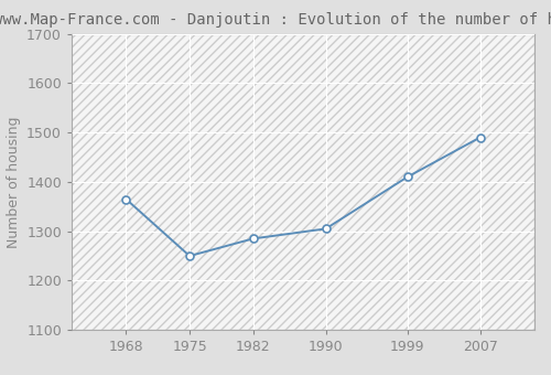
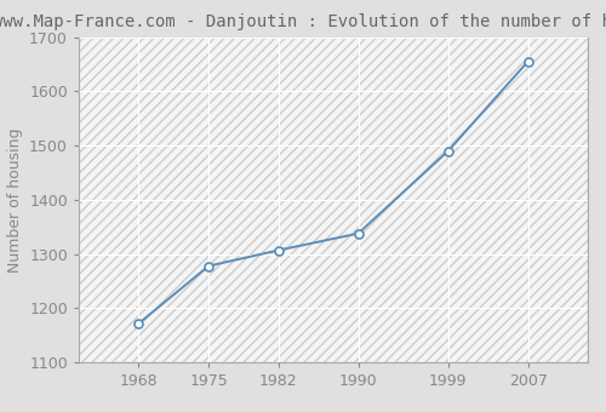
1968: 1365 -> 1172
1975: 1250 -> 1278
1982: 1285 -> 1307
1990: 1305 -> 1338
1999: 1410 -> 1490
2007: 1490 -> 1655
